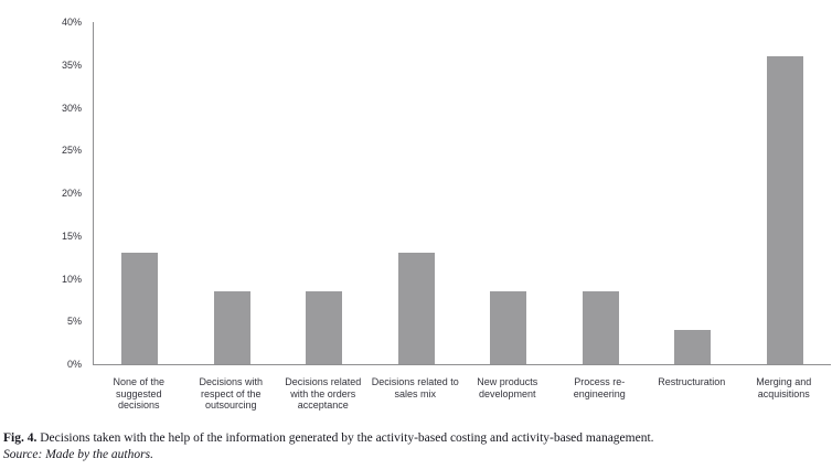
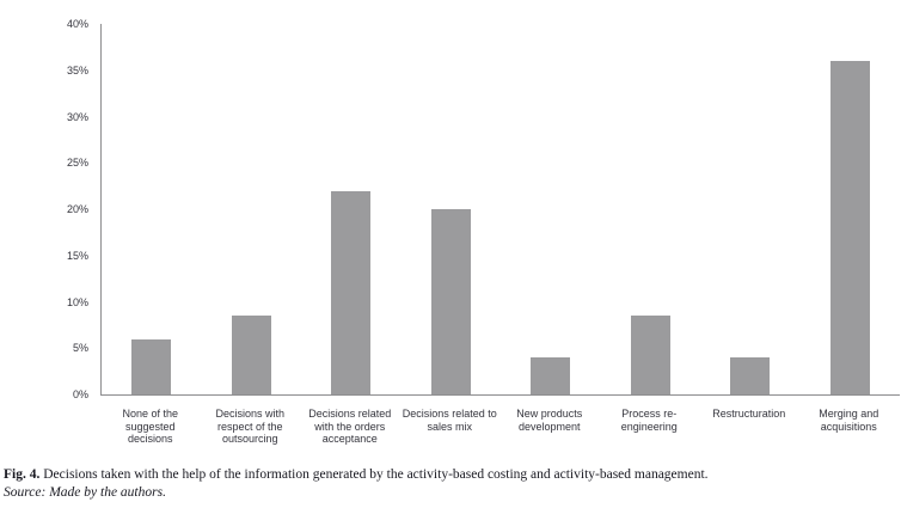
None of the suggested decisions: 13% -> 6%
Decisions related with the orders acceptance: 8% -> 22%
Decisions related to sales mix: 13% -> 20%
New products development: 8% -> 4%
